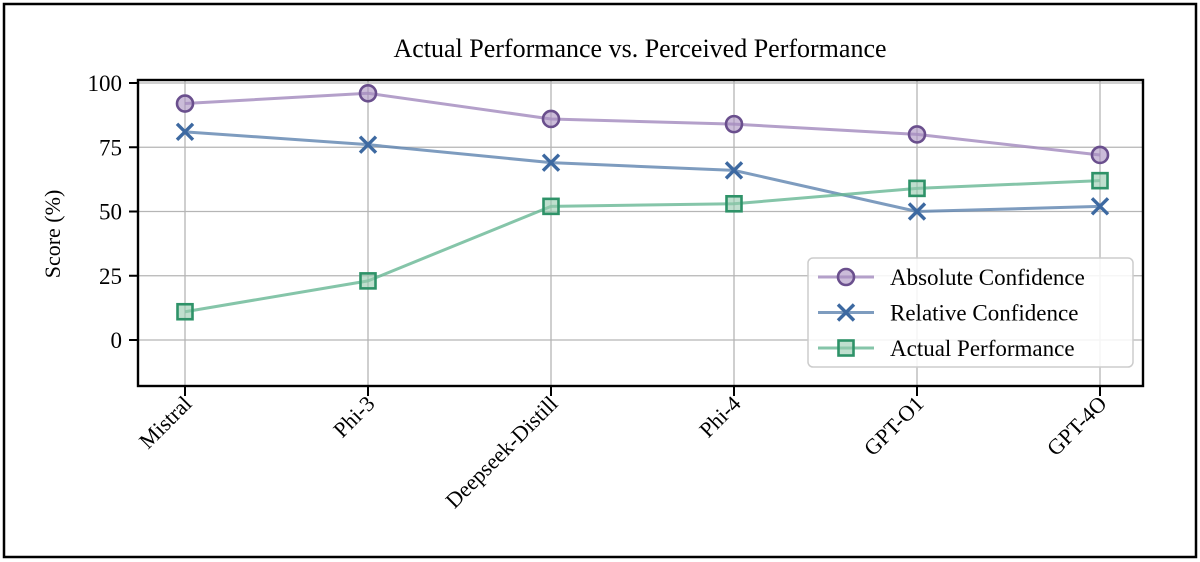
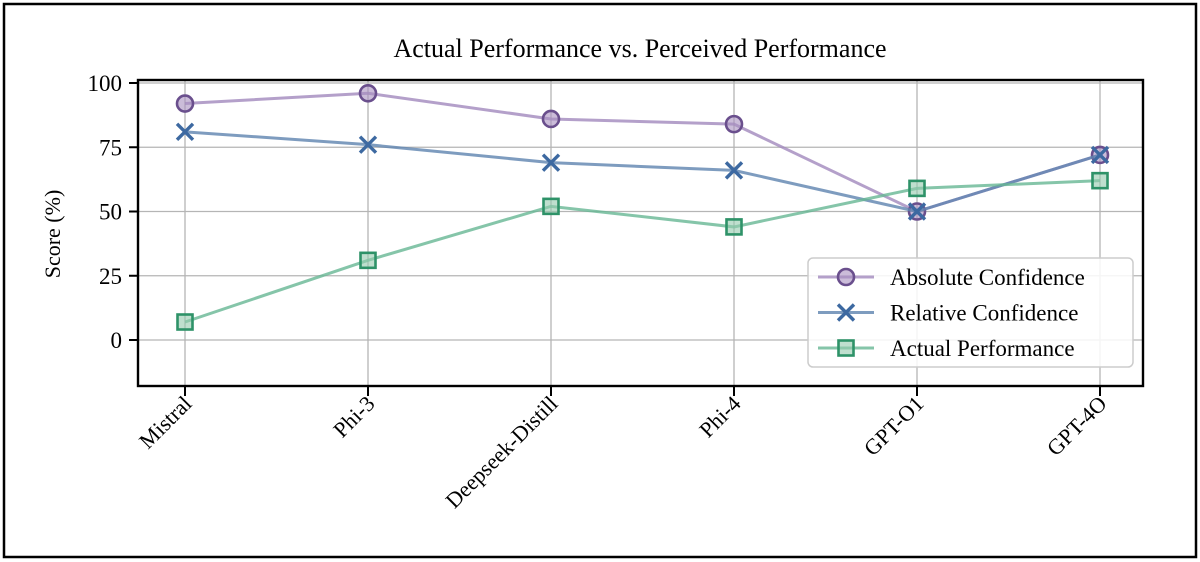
Actual Performance/Mistral: 11 -> 7
Actual Performance/Phi-3: 23 -> 31
Actual Performance/Phi-4: 53 -> 44
Absolute Confidence/GPT-O1: 80 -> 50
Relative Confidence/GPT-4O: 52 -> 72
